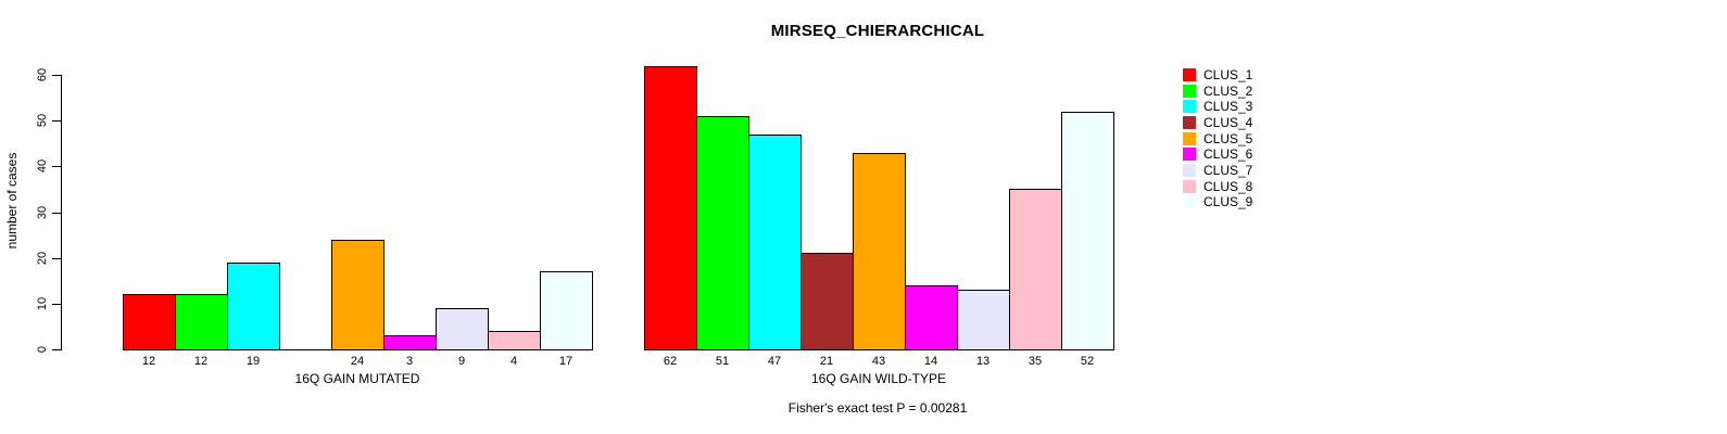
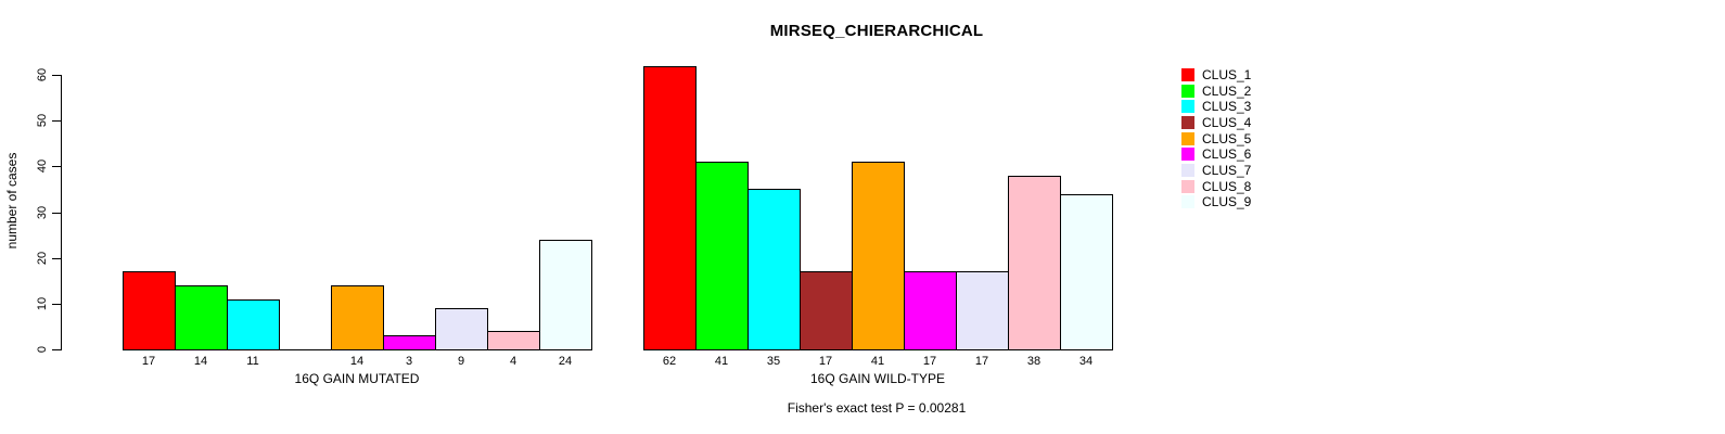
CLUS_1/16Q GAIN MUTATED: 12 -> 17
CLUS_2/16Q GAIN MUTATED: 12 -> 14
CLUS_3/16Q GAIN MUTATED: 19 -> 11
CLUS_5/16Q GAIN MUTATED: 24 -> 14
CLUS_9/16Q GAIN MUTATED: 17 -> 24
CLUS_2/16Q GAIN WILD-TYPE: 51 -> 41
CLUS_3/16Q GAIN WILD-TYPE: 47 -> 35
CLUS_4/16Q GAIN WILD-TYPE: 21 -> 17
CLUS_5/16Q GAIN WILD-TYPE: 43 -> 41
CLUS_6/16Q GAIN WILD-TYPE: 14 -> 17
CLUS_7/16Q GAIN WILD-TYPE: 13 -> 17
CLUS_8/16Q GAIN WILD-TYPE: 35 -> 38
CLUS_9/16Q GAIN WILD-TYPE: 52 -> 34
